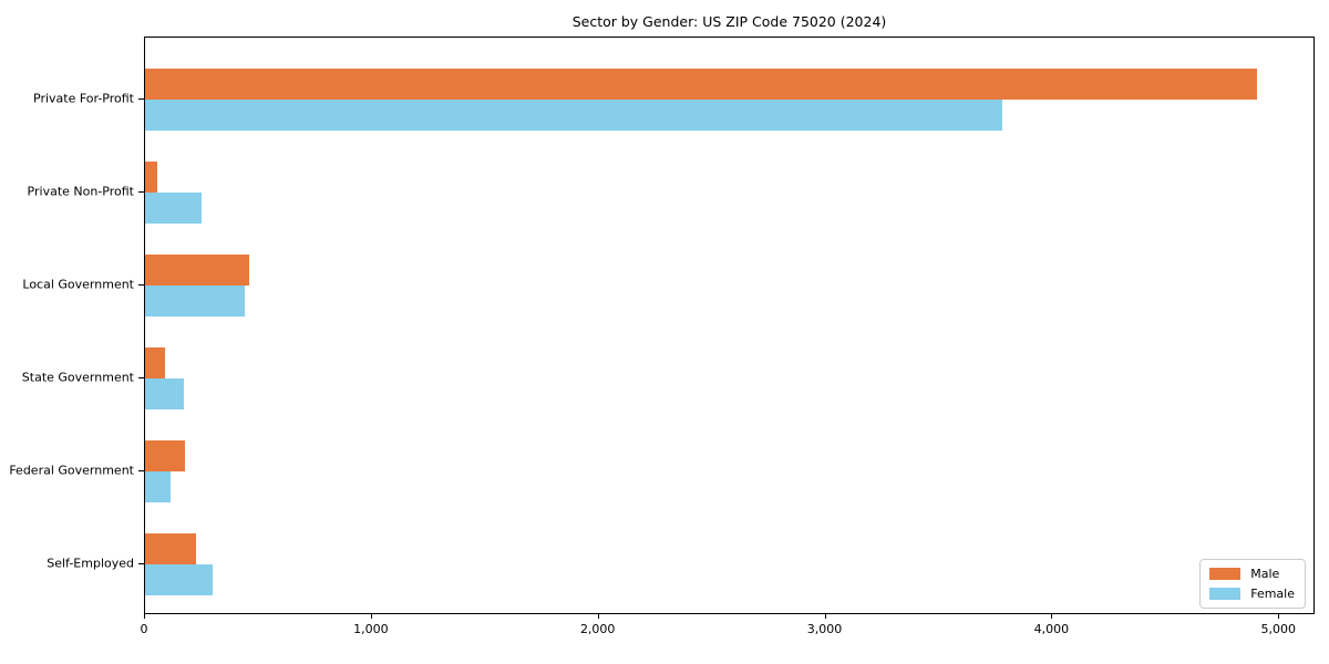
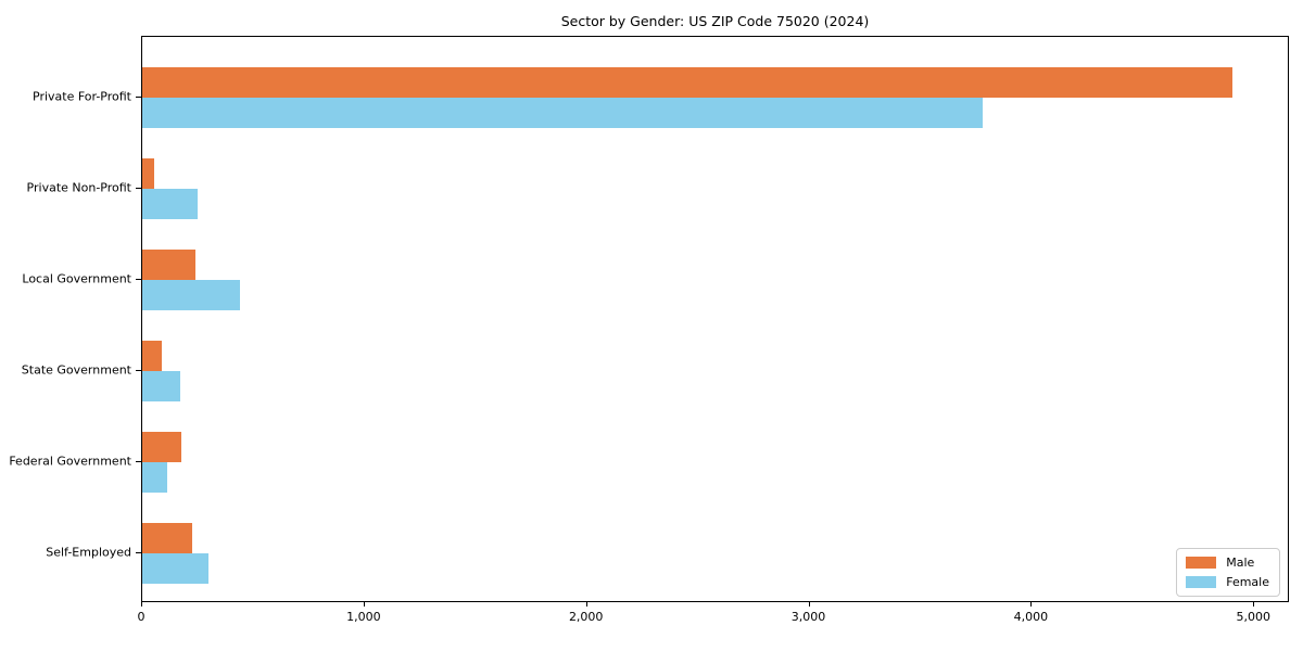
Male/Local Government: 460 -> 240
